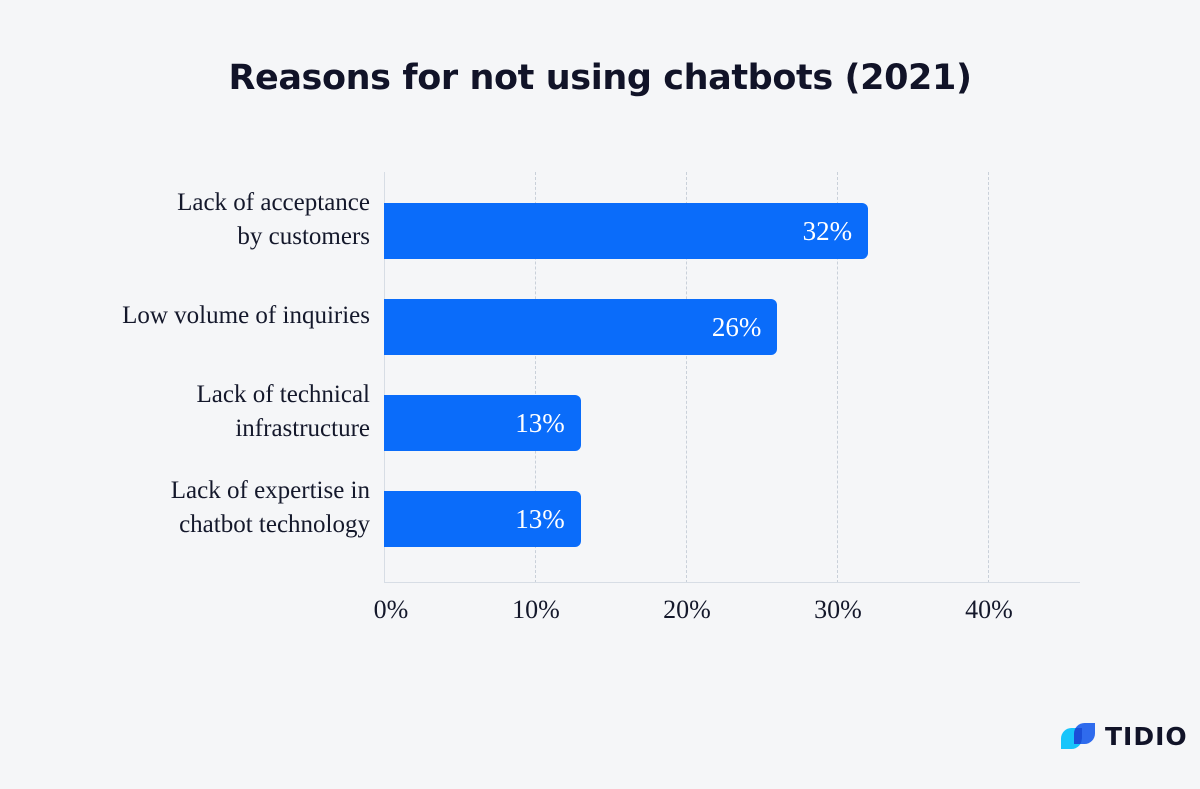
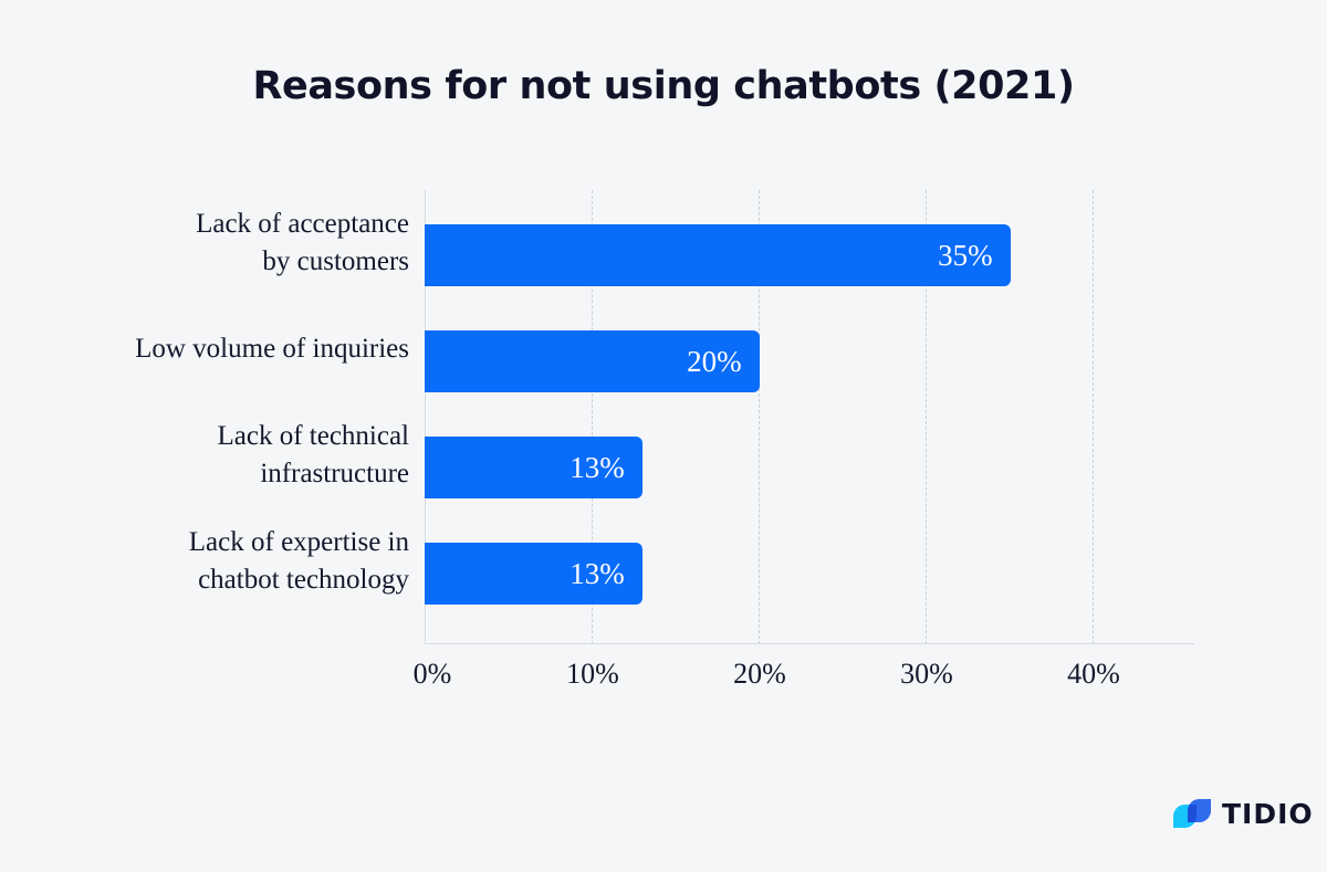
Lack of acceptance by customers: 32% -> 35%
Low volume of inquiries: 26% -> 20%
